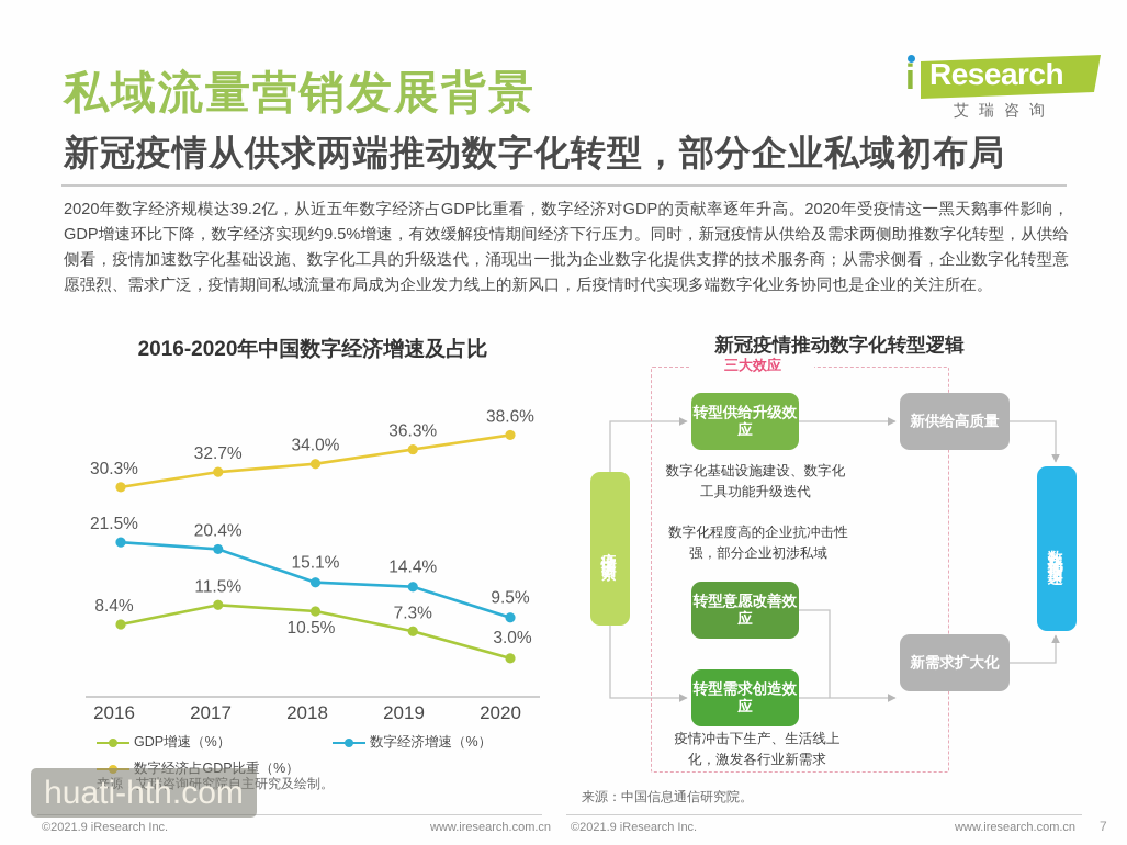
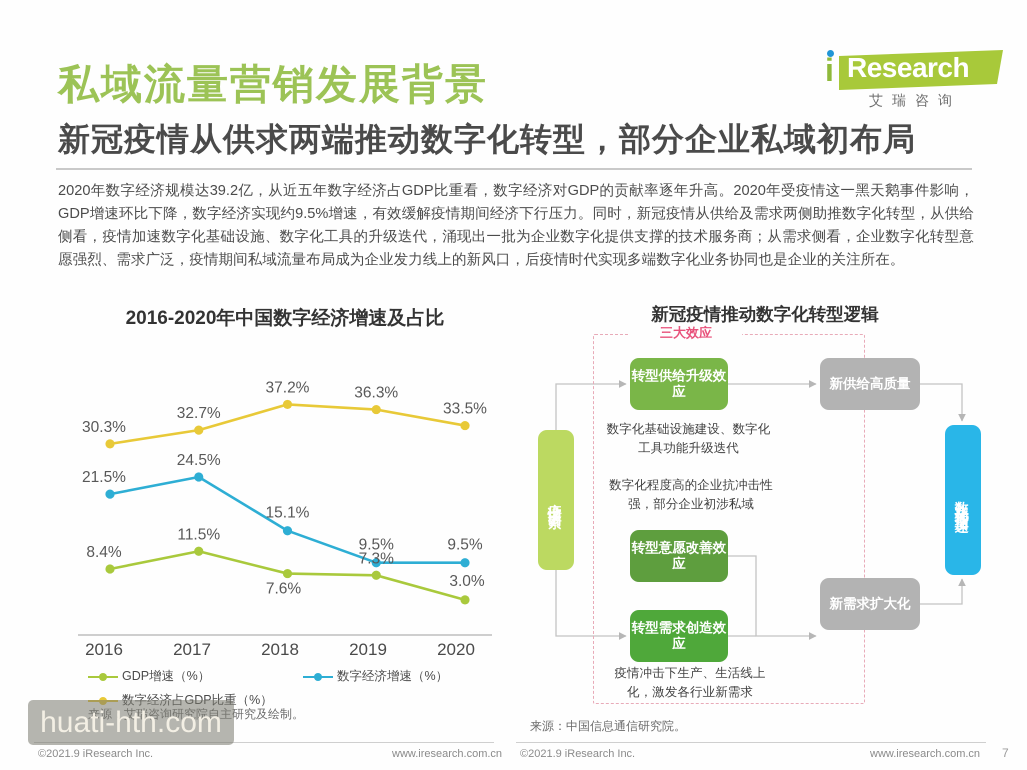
数字经济增速（%）/2017: 20.4% -> 24.5%
数字经济占GDP比重（%）/2018: 34.0% -> 37.2%
GDP增速（%）/2018: 10.5% -> 7.6%
数字经济增速（%）/2019: 14.4% -> 9.5%
数字经济占GDP比重（%）/2020: 38.6% -> 33.5%
